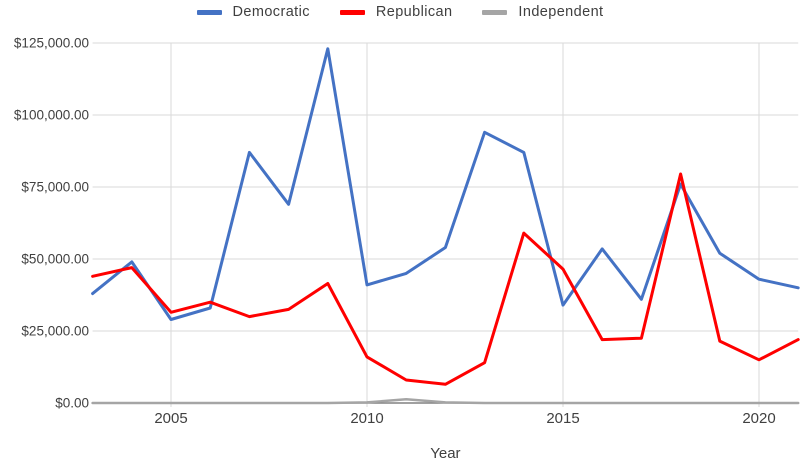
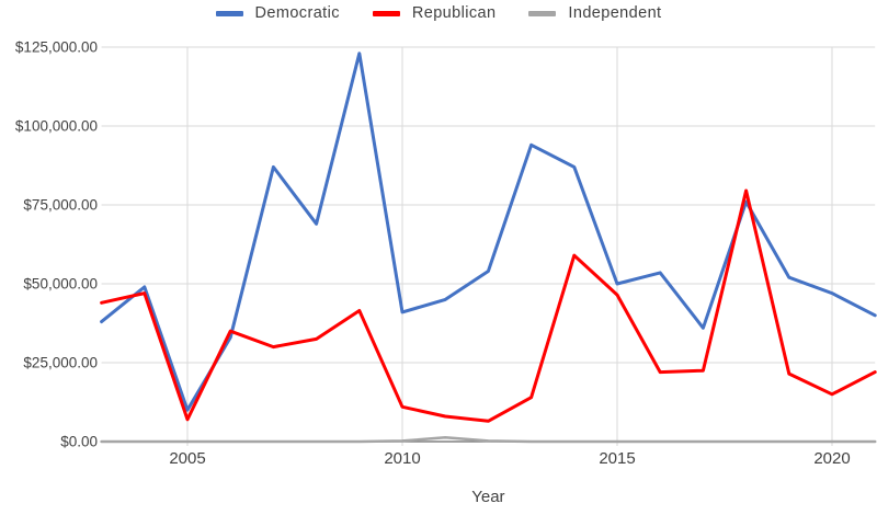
Democratic/2005: $29000 -> $10000
Republican/2005: $32000 -> $7000
Republican/2010: $16000 -> $11000
Democratic/2015: $34000 -> $50000
Democratic/2020: $43000 -> $47000
